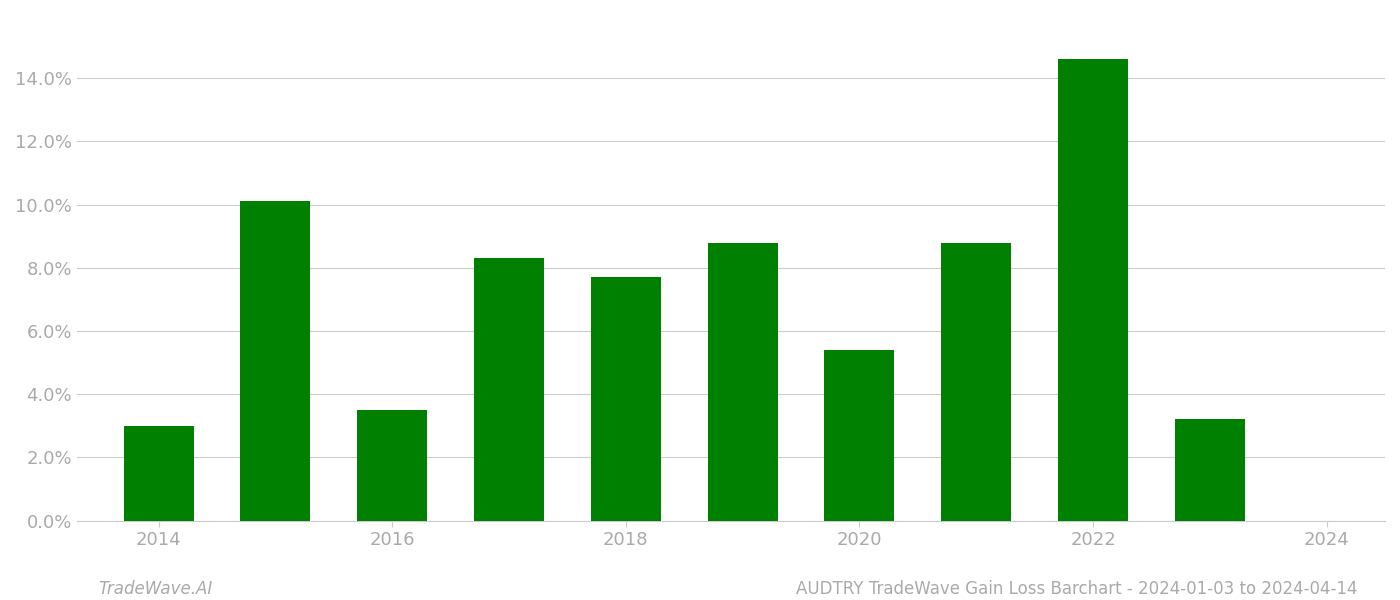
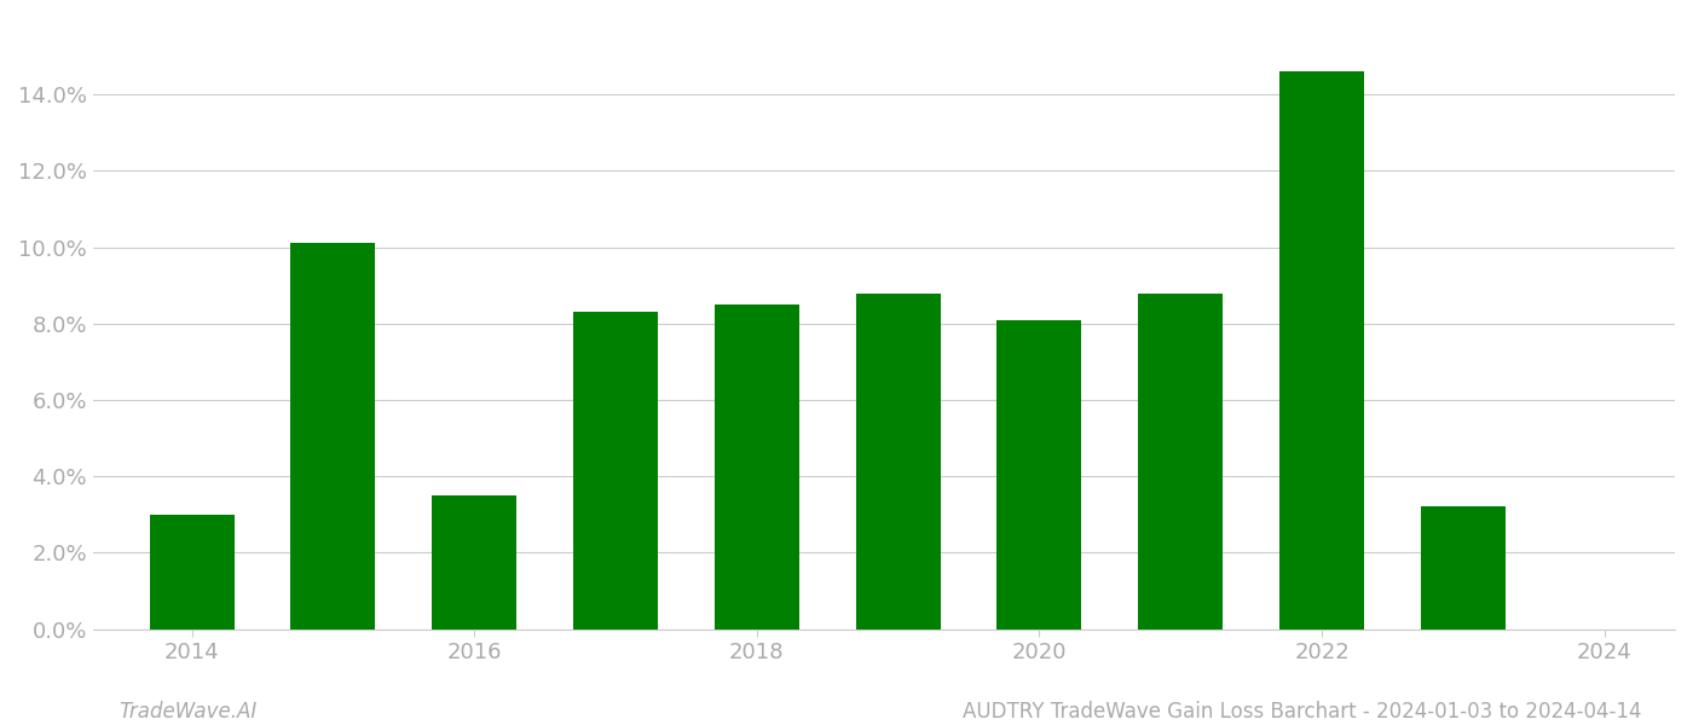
2018: 7.7% -> 8.5%
2020: 5.4% -> 8.1%
